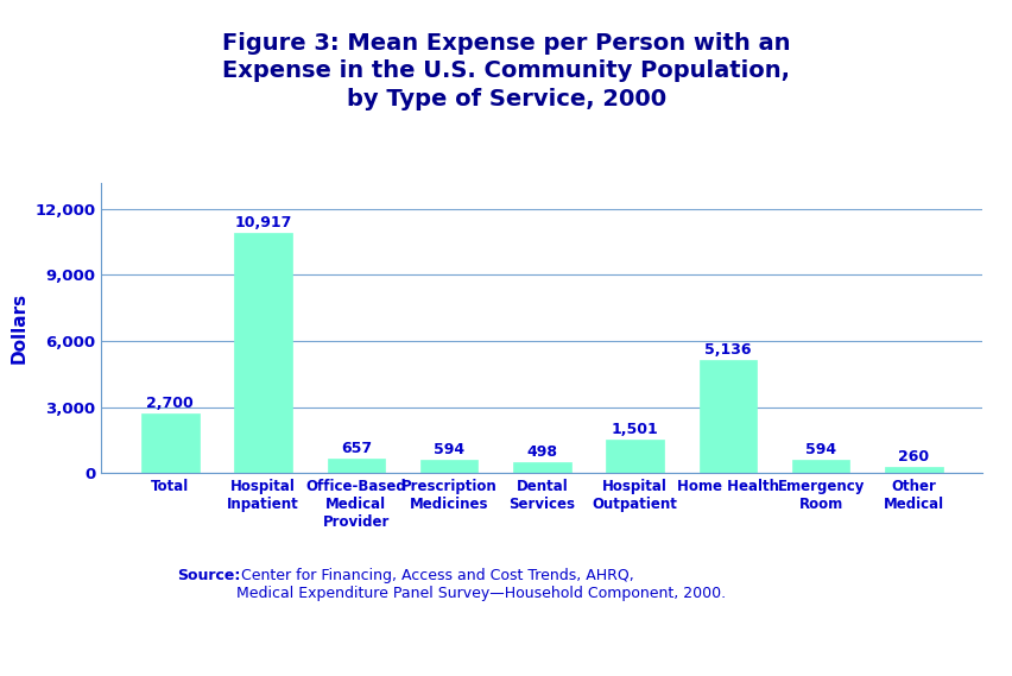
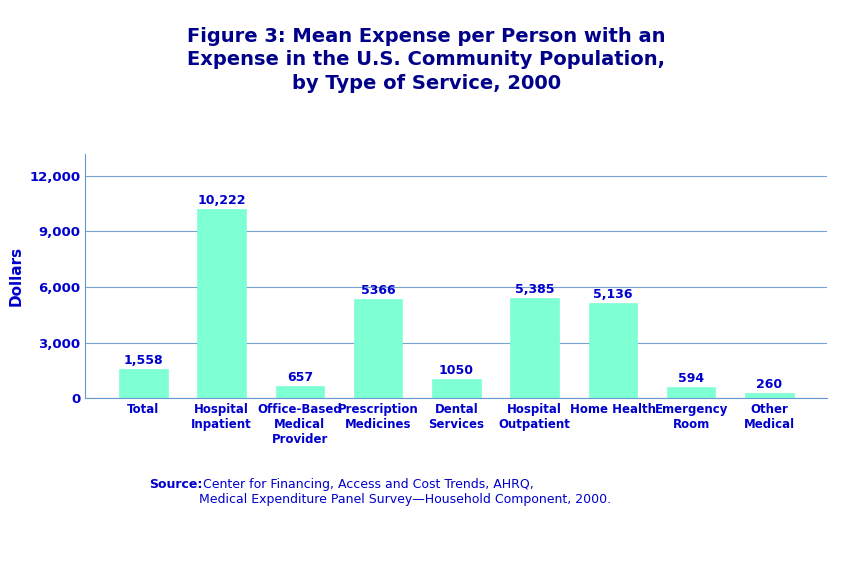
Total: 2,700 -> 1,558
Hospital Inpatient: 10,917 -> 10,222
Prescription Medicines: 594 -> 5366
Dental Services: 498 -> 1050
Hospital Outpatient: 1,501 -> 5,385
